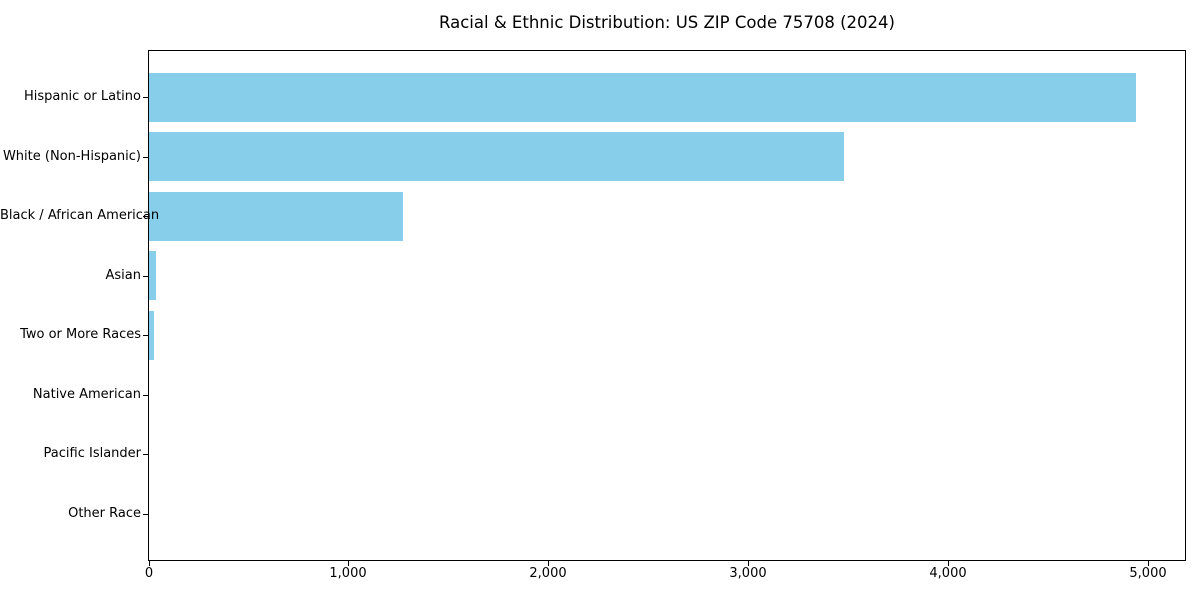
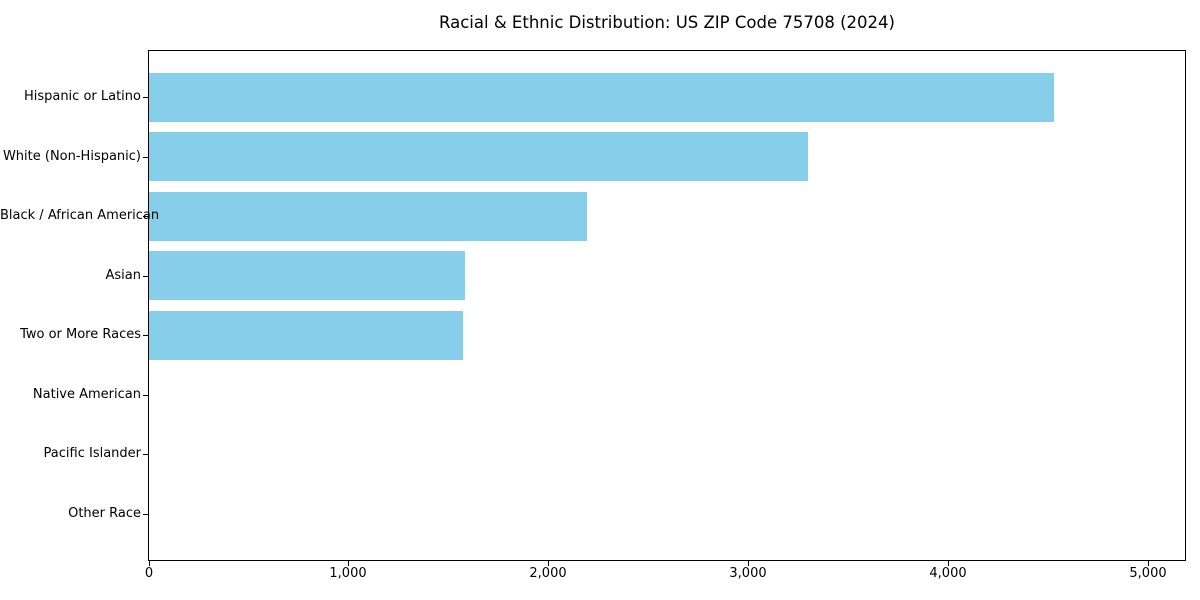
Hispanic or Latino: 4940 -> 4530
White (Non-Hispanic): 3480 -> 3300
Black / African American: 1270 -> 2190
Asian: 40 -> 1580
Two or More Races: 20 -> 1570
